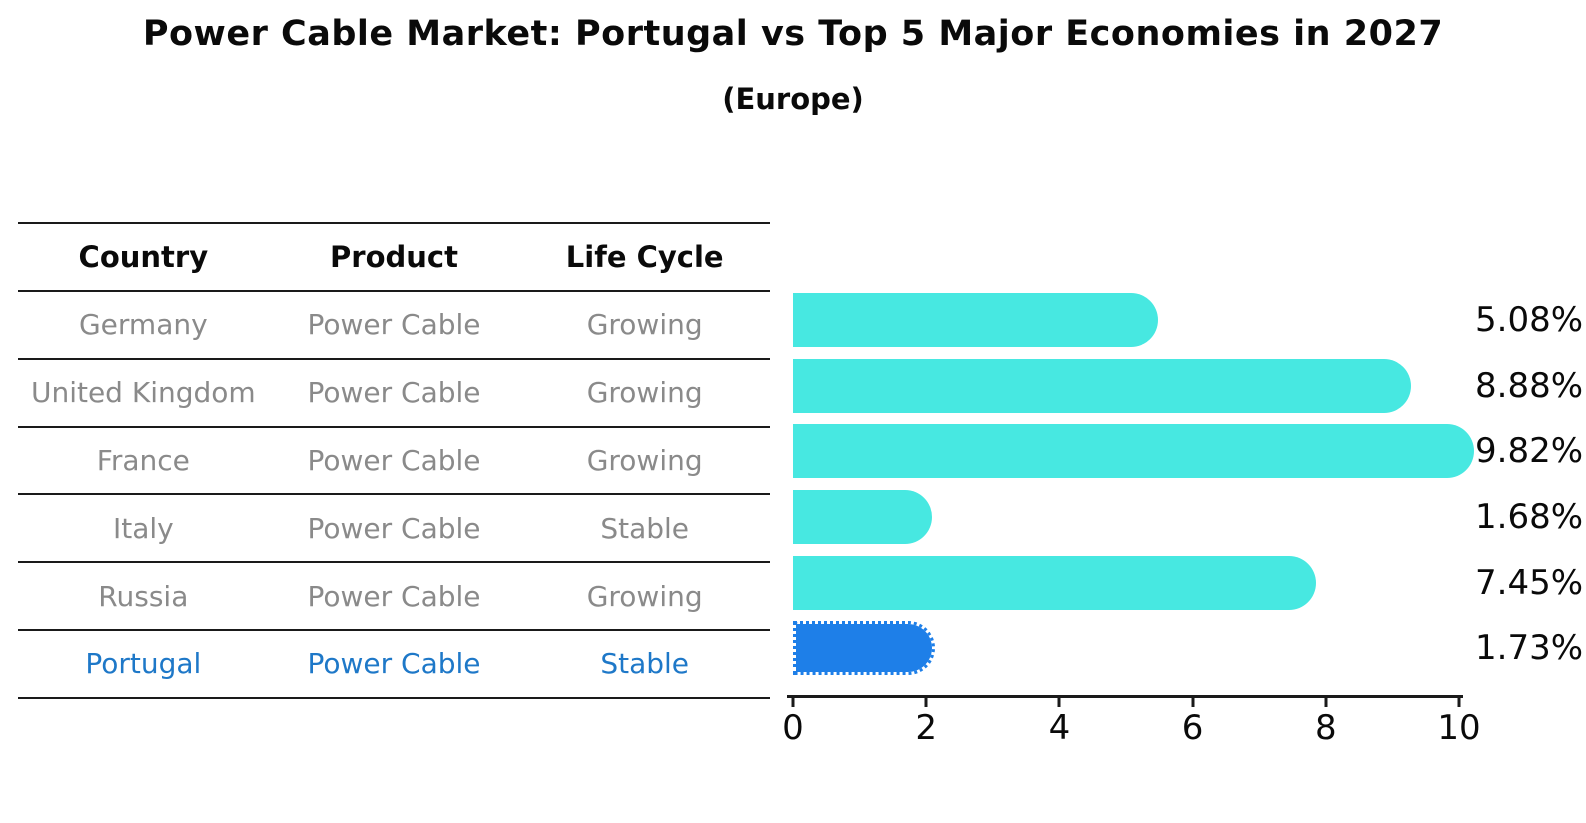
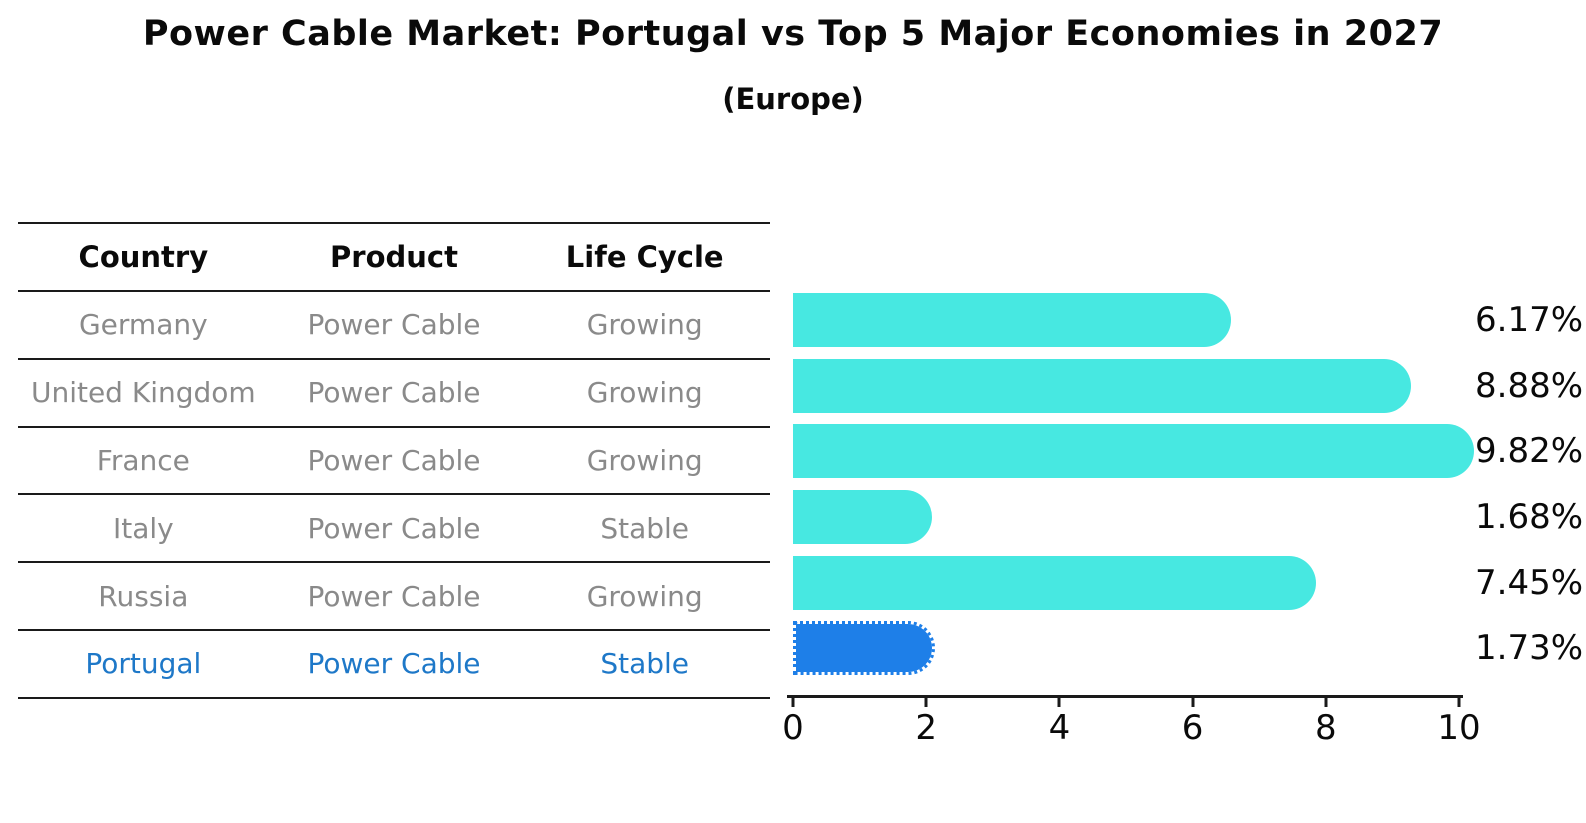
Germany: 5.08% -> 6.17%
